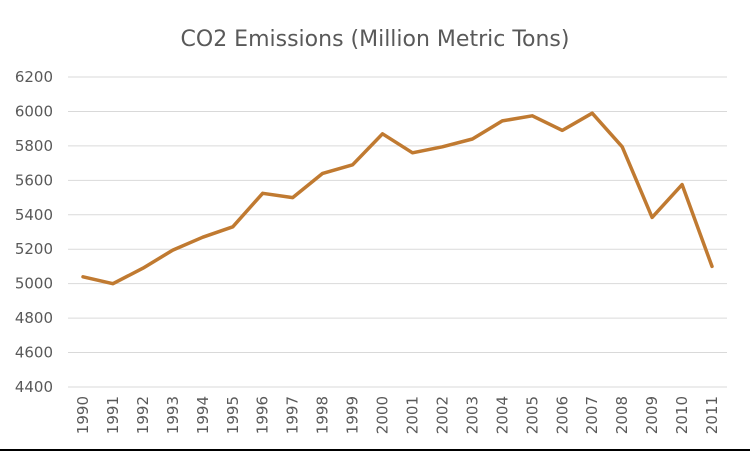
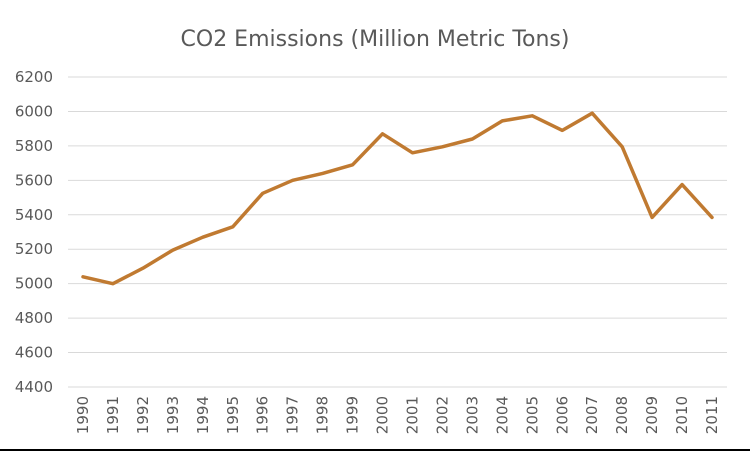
1997: 5500 -> 5600
2011: 5100 -> 5380
